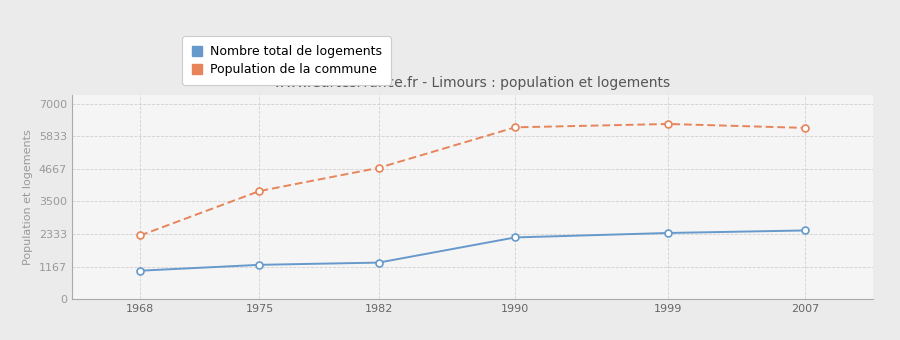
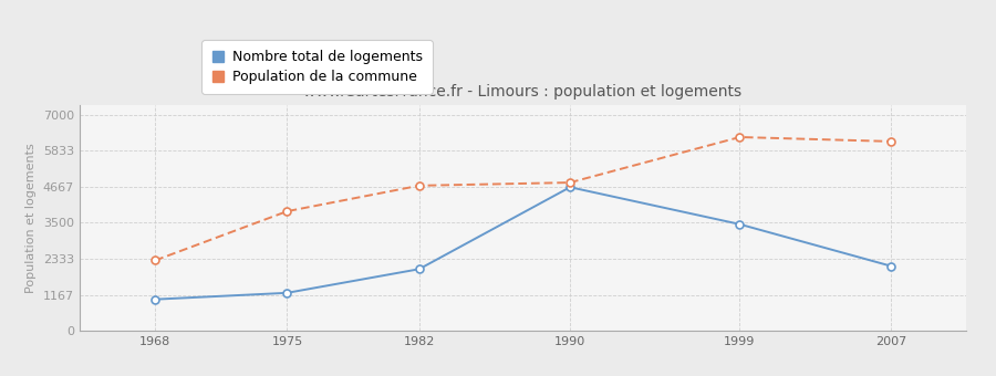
Nombre total de logements/1982: 1310 -> 2000
Nombre total de logements/1990: 2210 -> 4650
Population de la commune/1990: 6150 -> 4800
Nombre total de logements/1999: 2370 -> 3450
Nombre total de logements/2007: 2460 -> 2100
